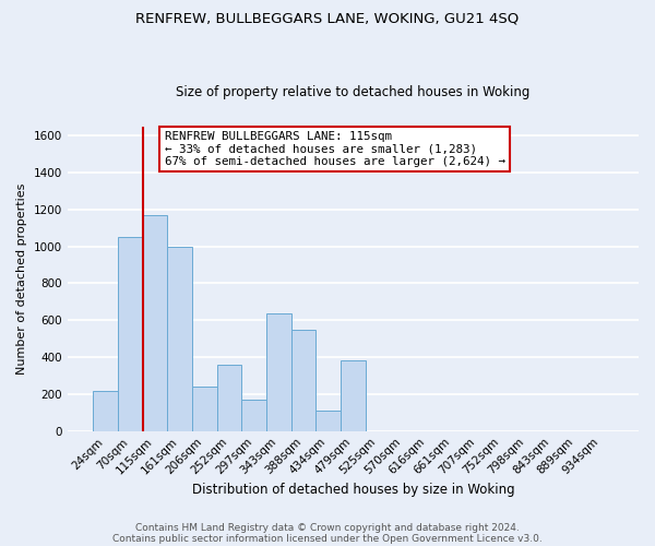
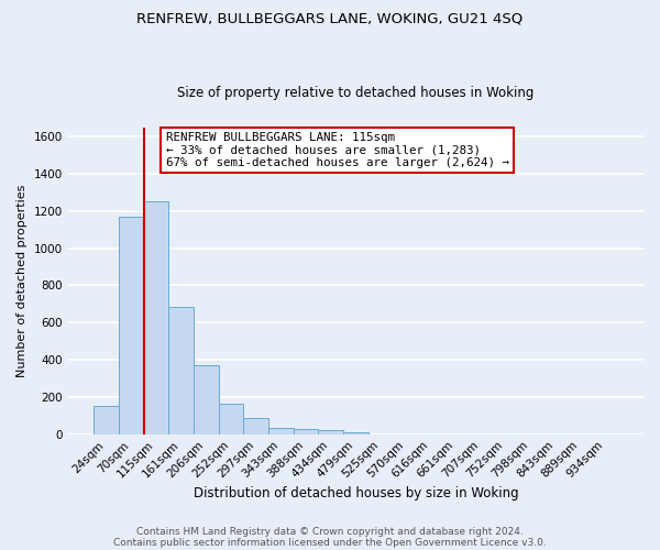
24sqm: 220 -> 150
70sqm: 1050 -> 1170
115sqm: 1170 -> 1260
161sqm: 1000 -> 680
206sqm: 240 -> 370
252sqm: 360 -> 160
297sqm: 170 -> 90
343sqm: 640 -> 40
388sqm: 550 -> 20
434sqm: 110 -> 20
479sqm: 380 -> 10
